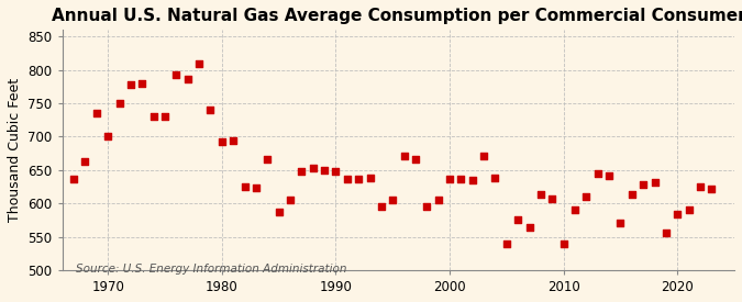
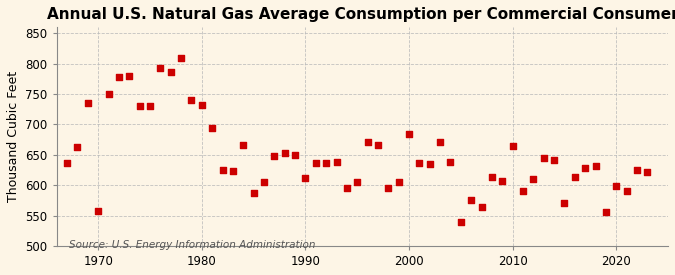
1970: 700 -> 558
1980: 693 -> 732
1990: 648 -> 612
2000: 636 -> 684
2010: 540 -> 664
2020: 584 -> 598
